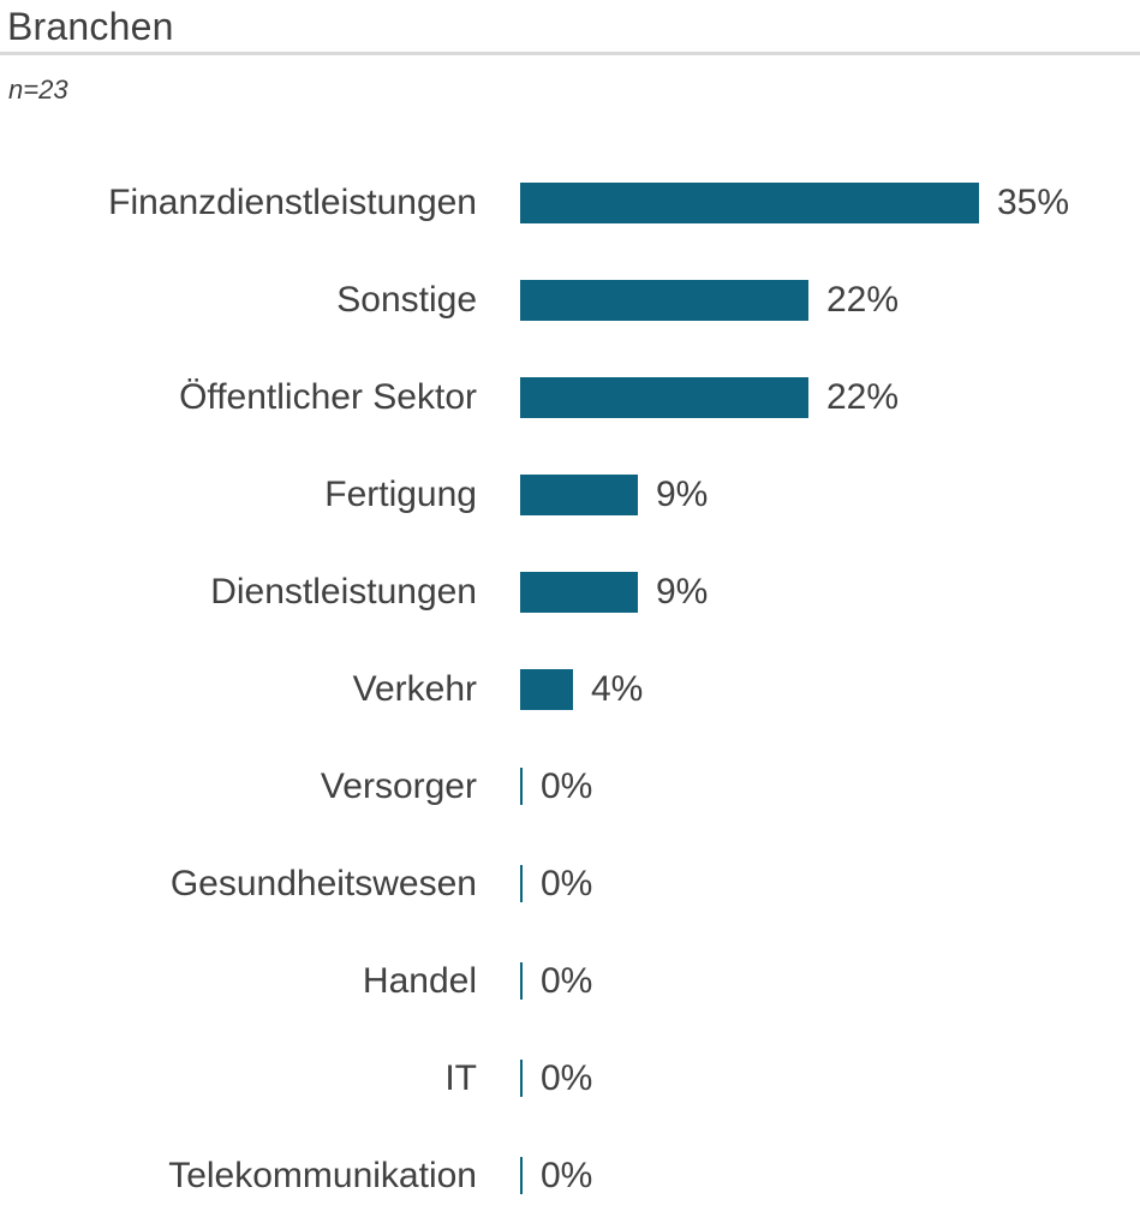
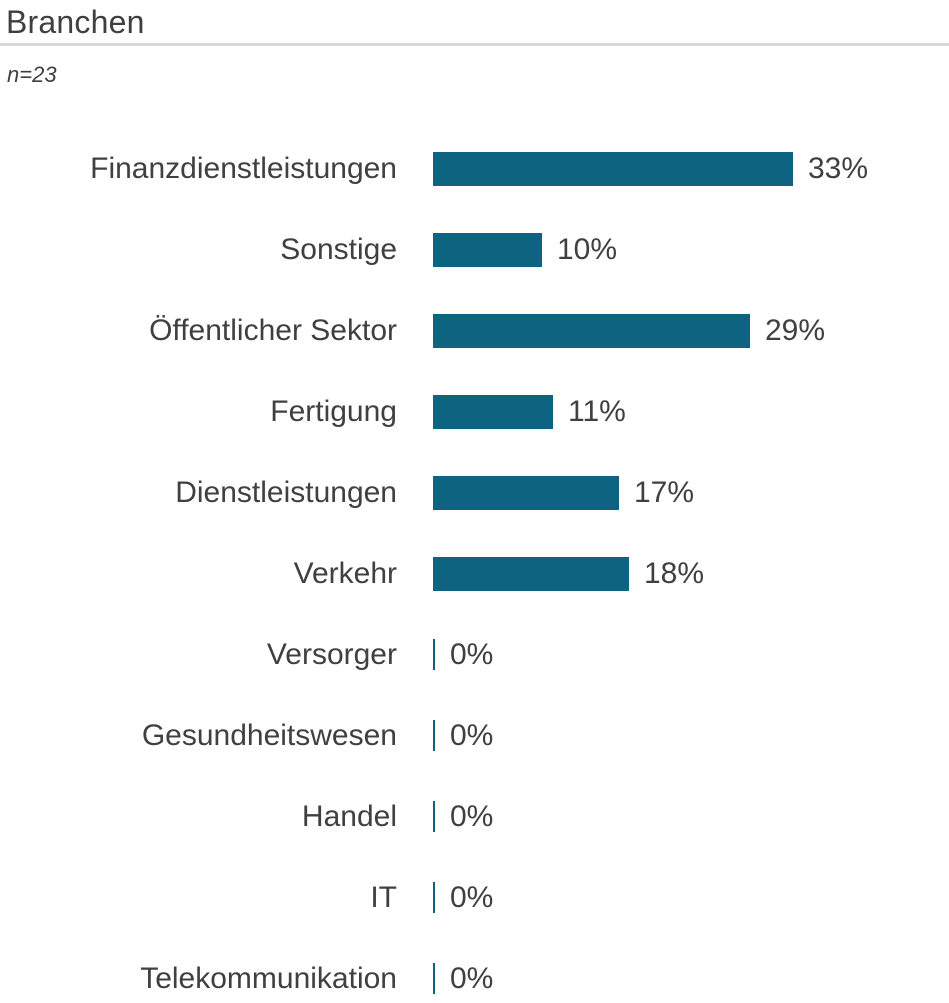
Finanzdienstleistungen: 35% -> 33%
Sonstige: 22% -> 10%
Öffentlicher Sektor: 22% -> 29%
Fertigung: 9% -> 11%
Dienstleistungen: 9% -> 17%
Verkehr: 4% -> 18%
